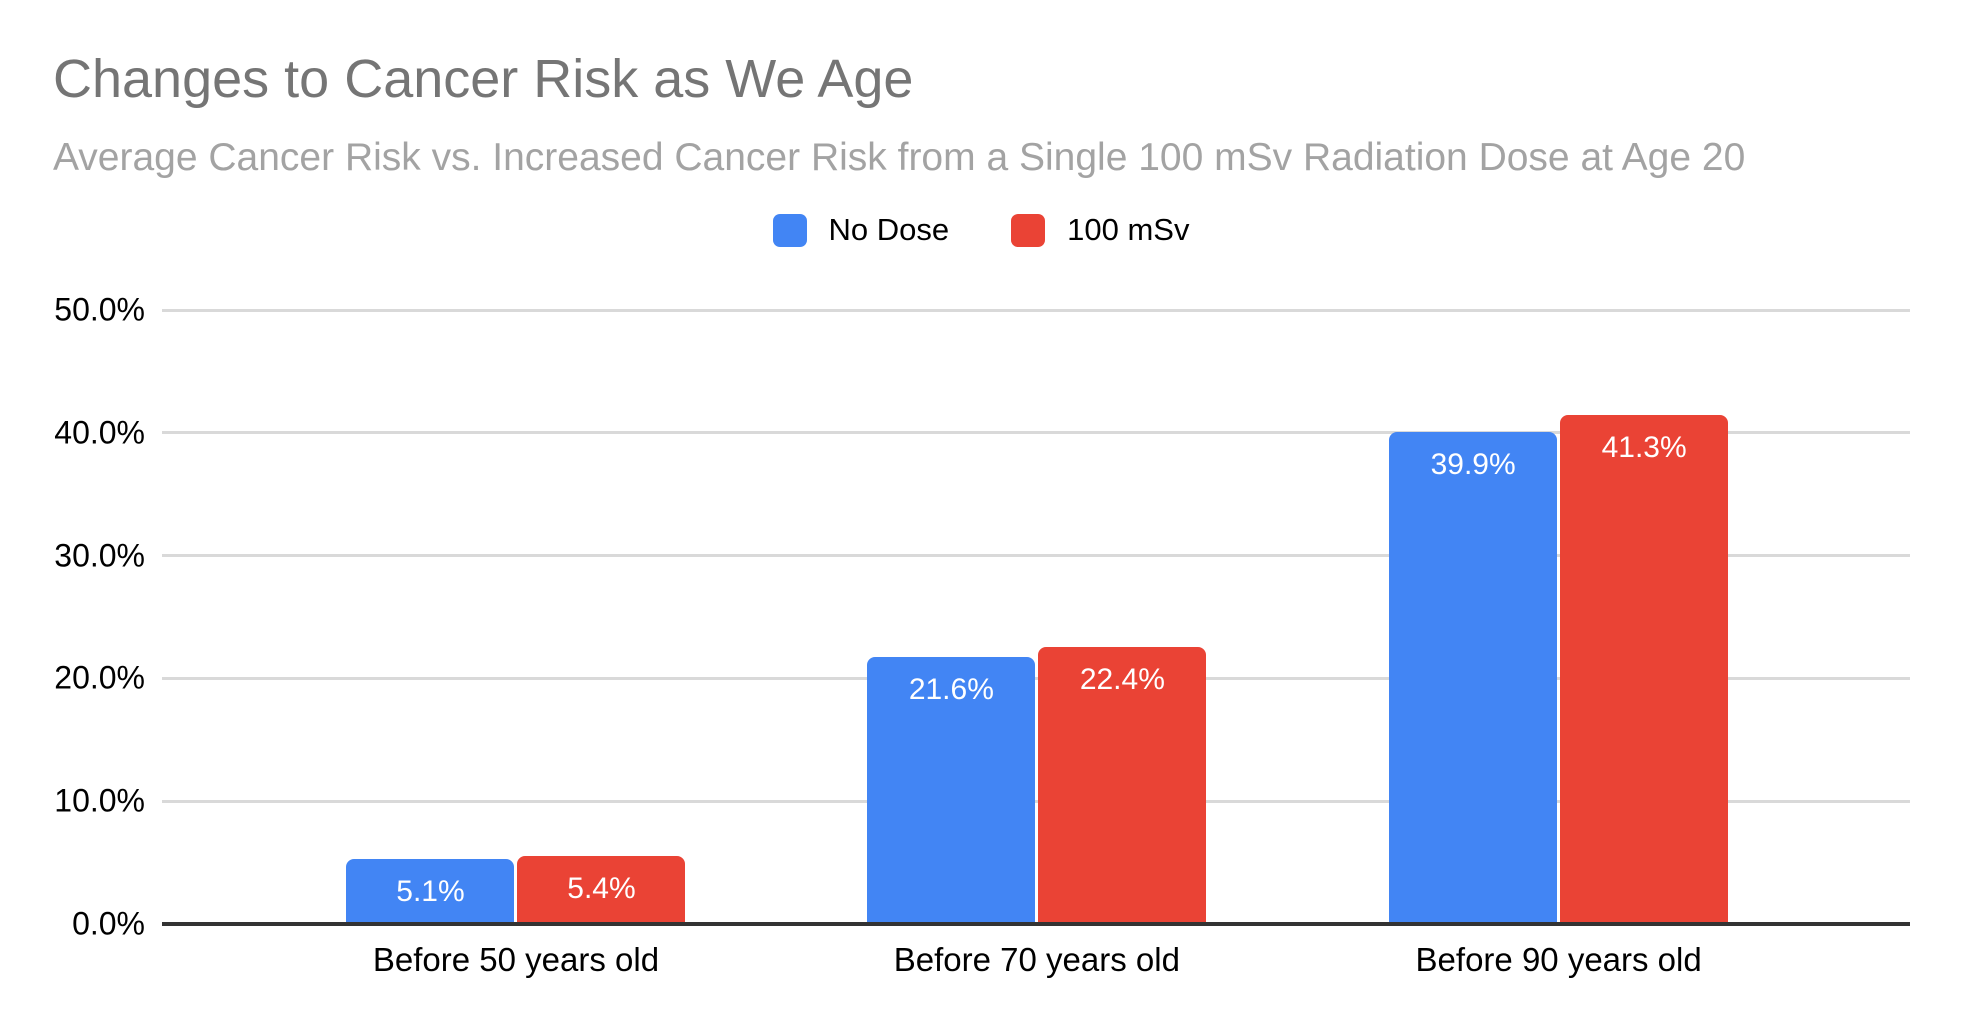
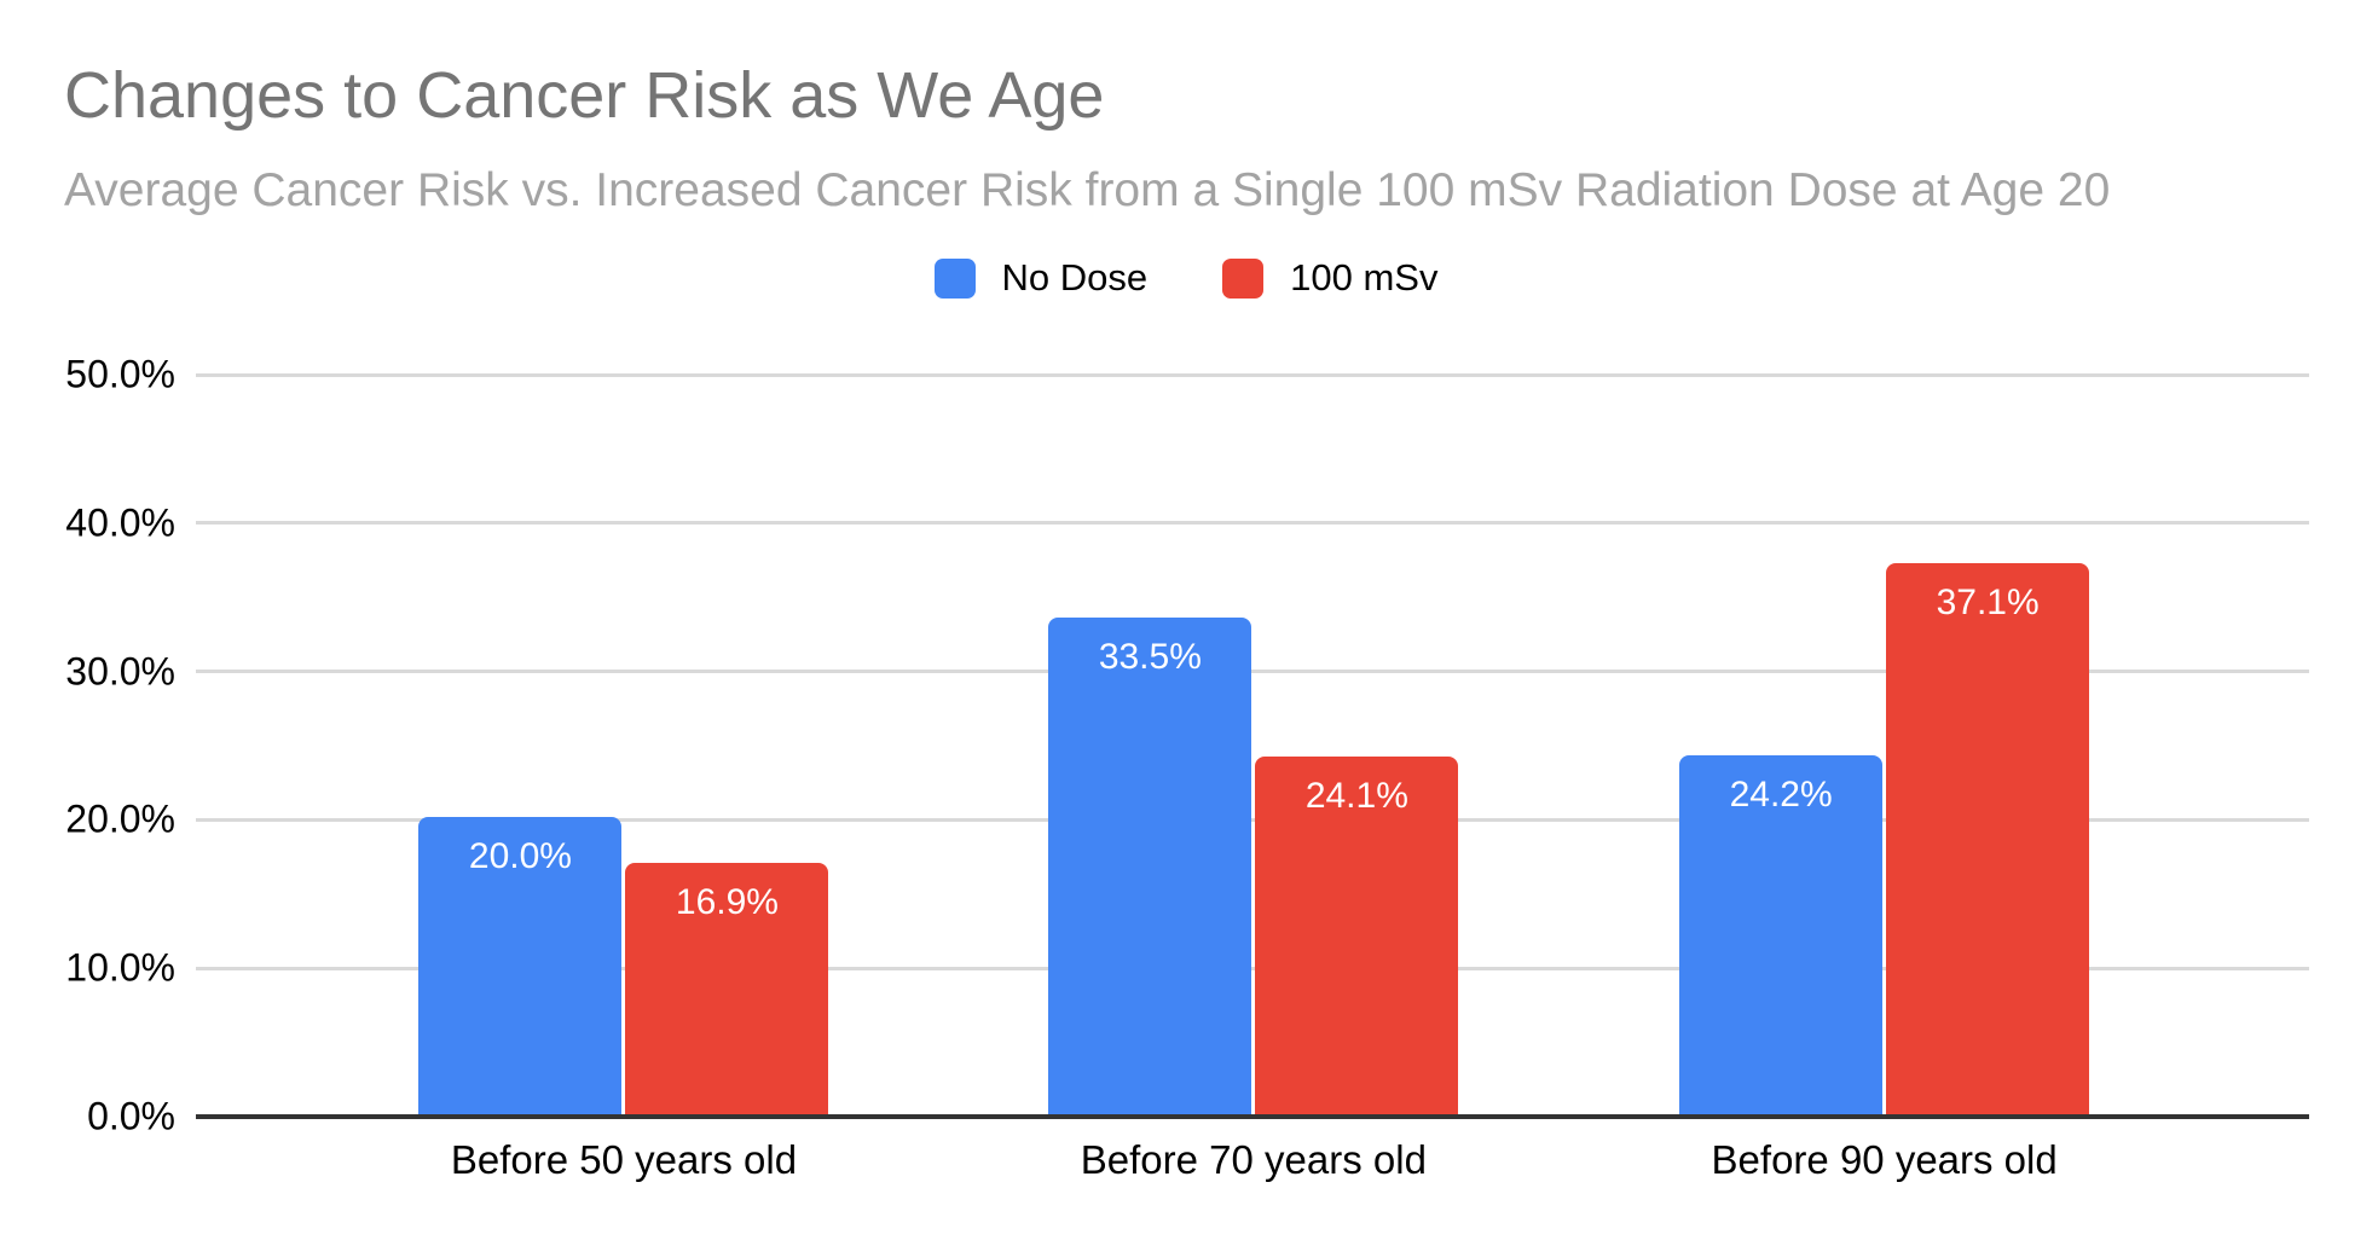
No Dose/Before 50 years old: 5.1% -> 20.0%
100 mSv/Before 50 years old: 5.4% -> 16.9%
No Dose/Before 70 years old: 21.6% -> 33.5%
100 mSv/Before 70 years old: 22.4% -> 24.1%
No Dose/Before 90 years old: 39.9% -> 24.2%
100 mSv/Before 90 years old: 41.3% -> 37.1%
